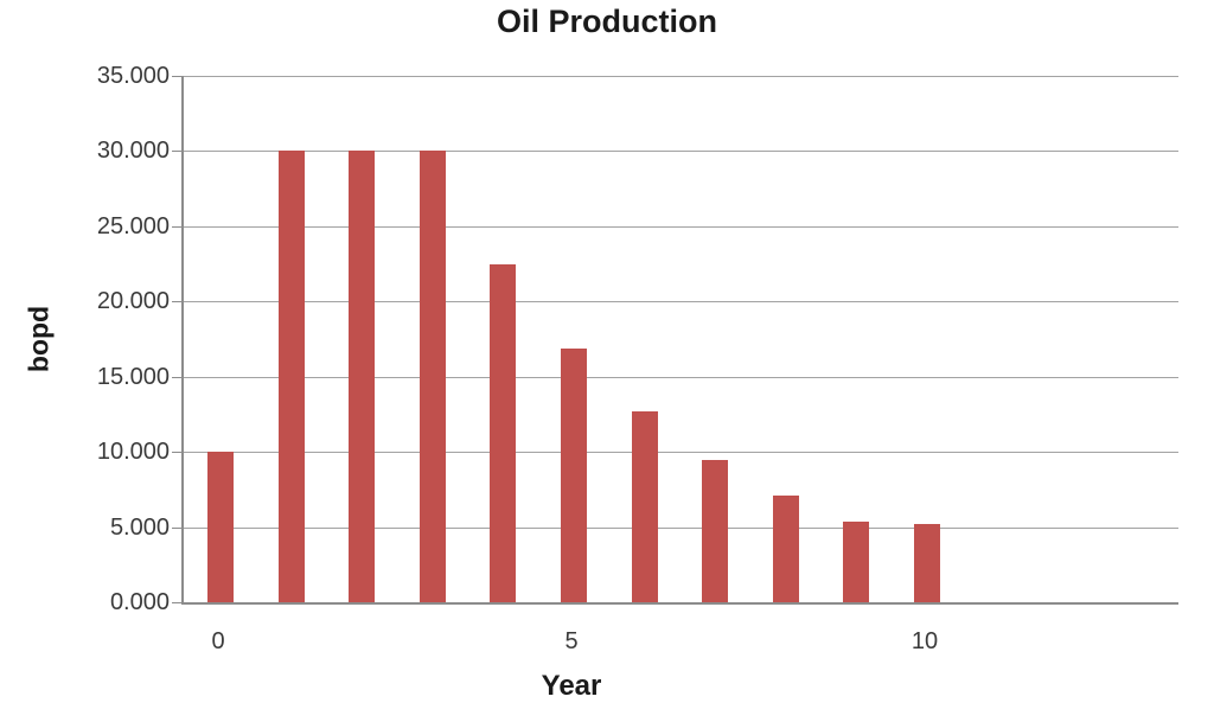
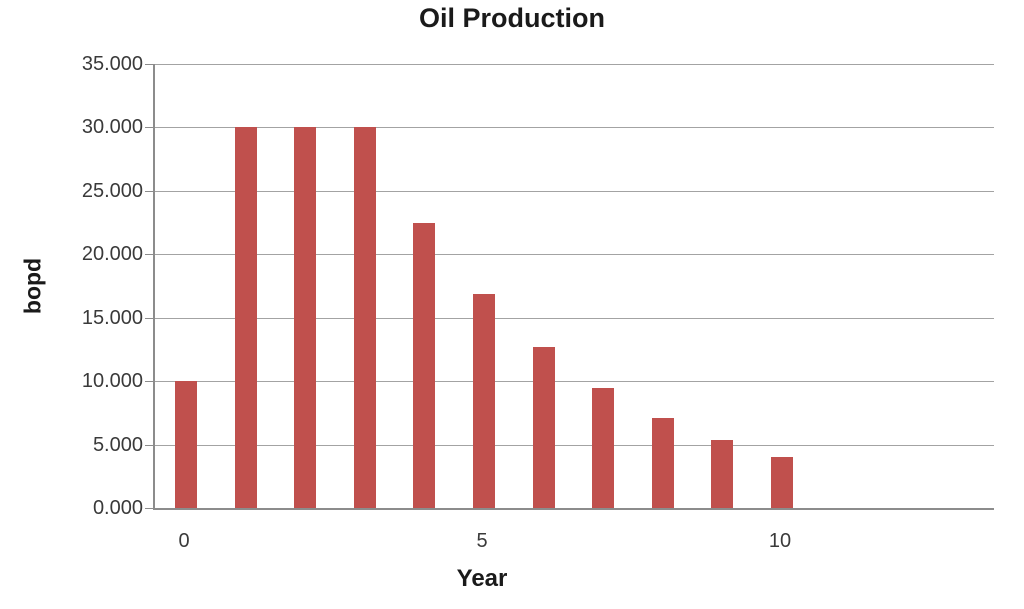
10: 5200 -> 4000
